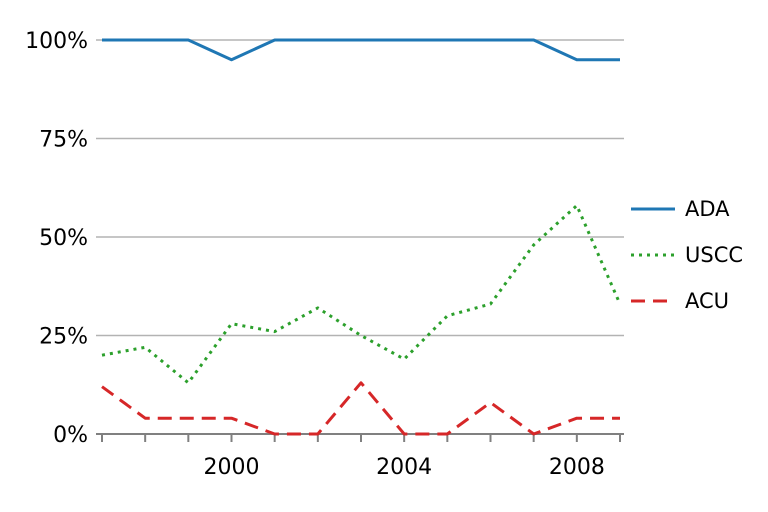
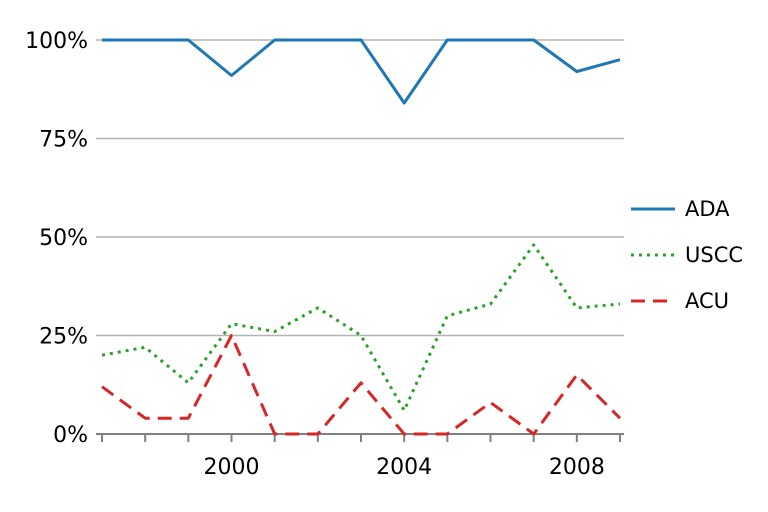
ADA/2000: 95% -> 91%
ACU/2000: 4% -> 25%
ADA/2004: 100% -> 84%
USCC/2004: 19% -> 6%
ADA/2008: 95% -> 92%
USCC/2008: 58% -> 32%
ACU/2008: 4% -> 15%
